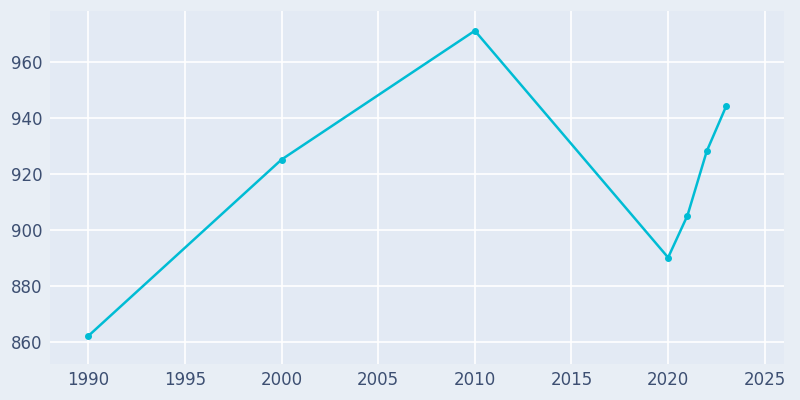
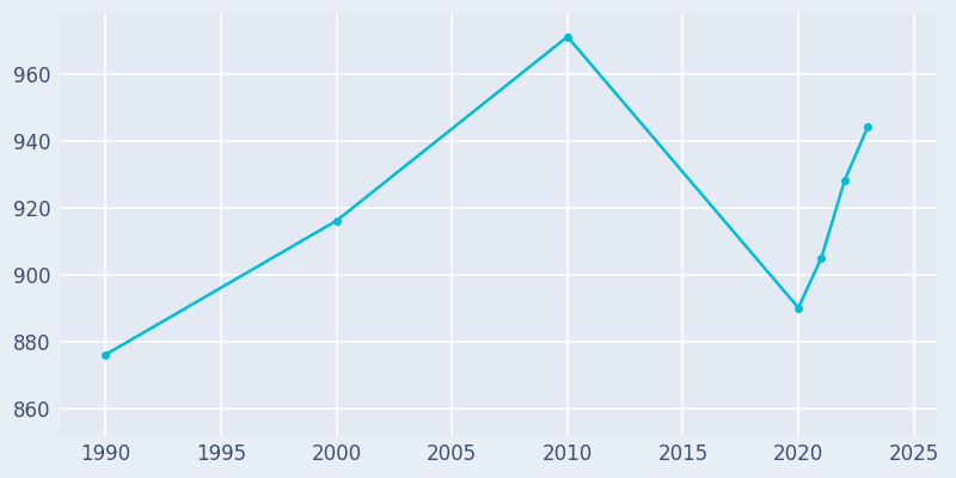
1990: 862 -> 876
2000: 925 -> 916
